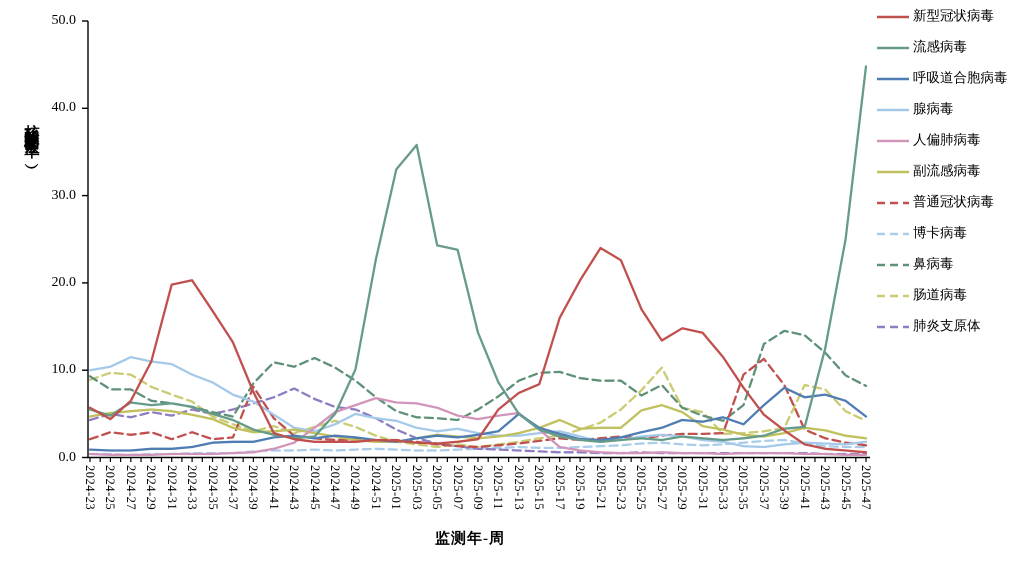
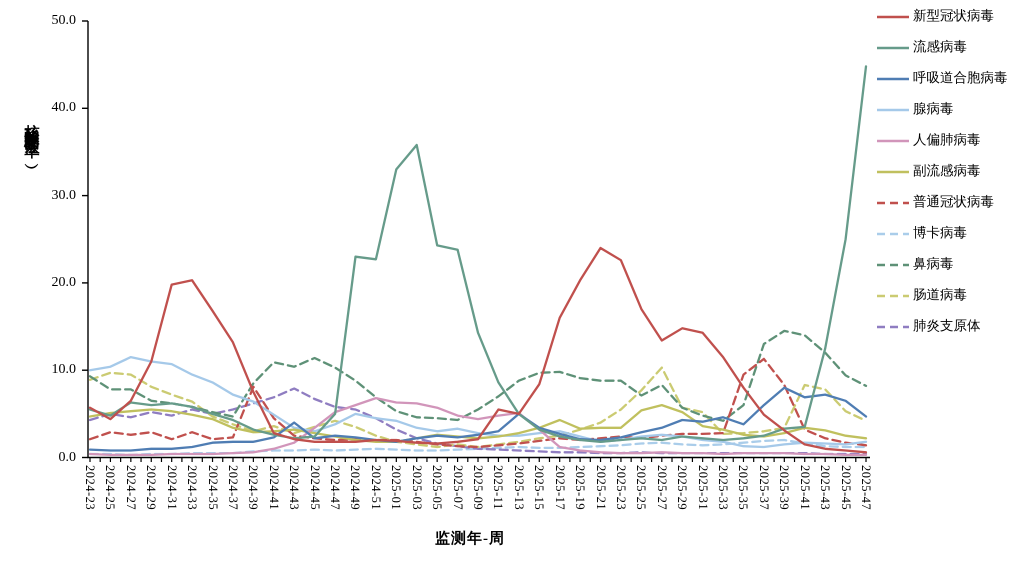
呼吸道合胞病毒/2024-43: 2 -> 4
流感病毒/2024-49: 10 -> 23
新型冠状病毒/2025-13: 7 -> 5
